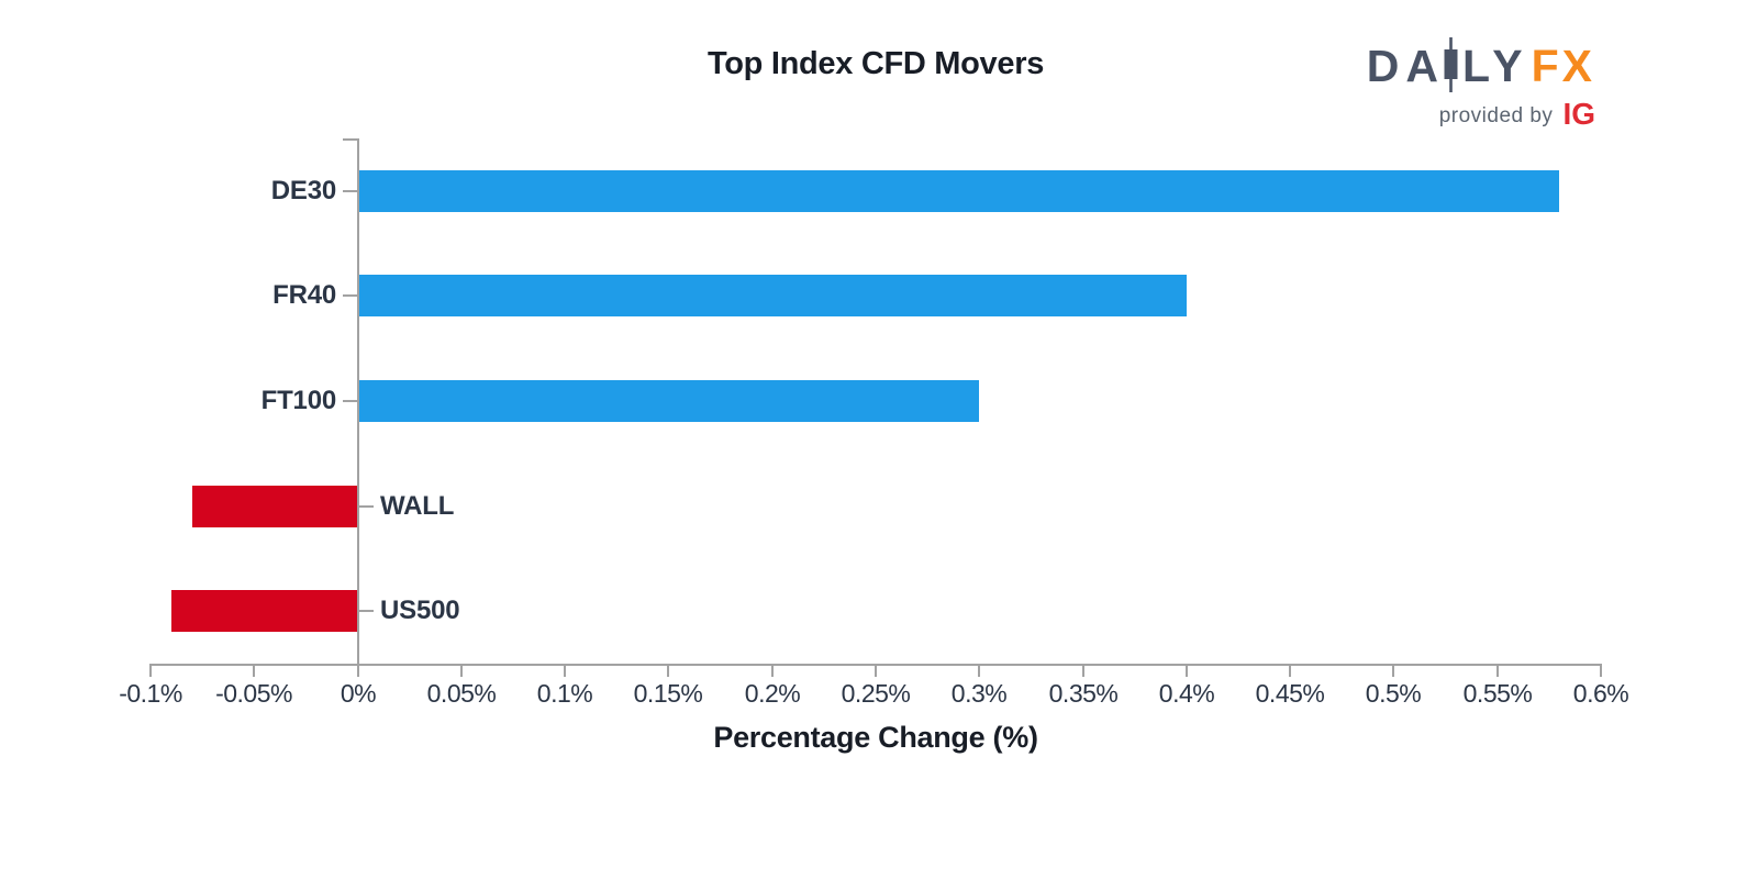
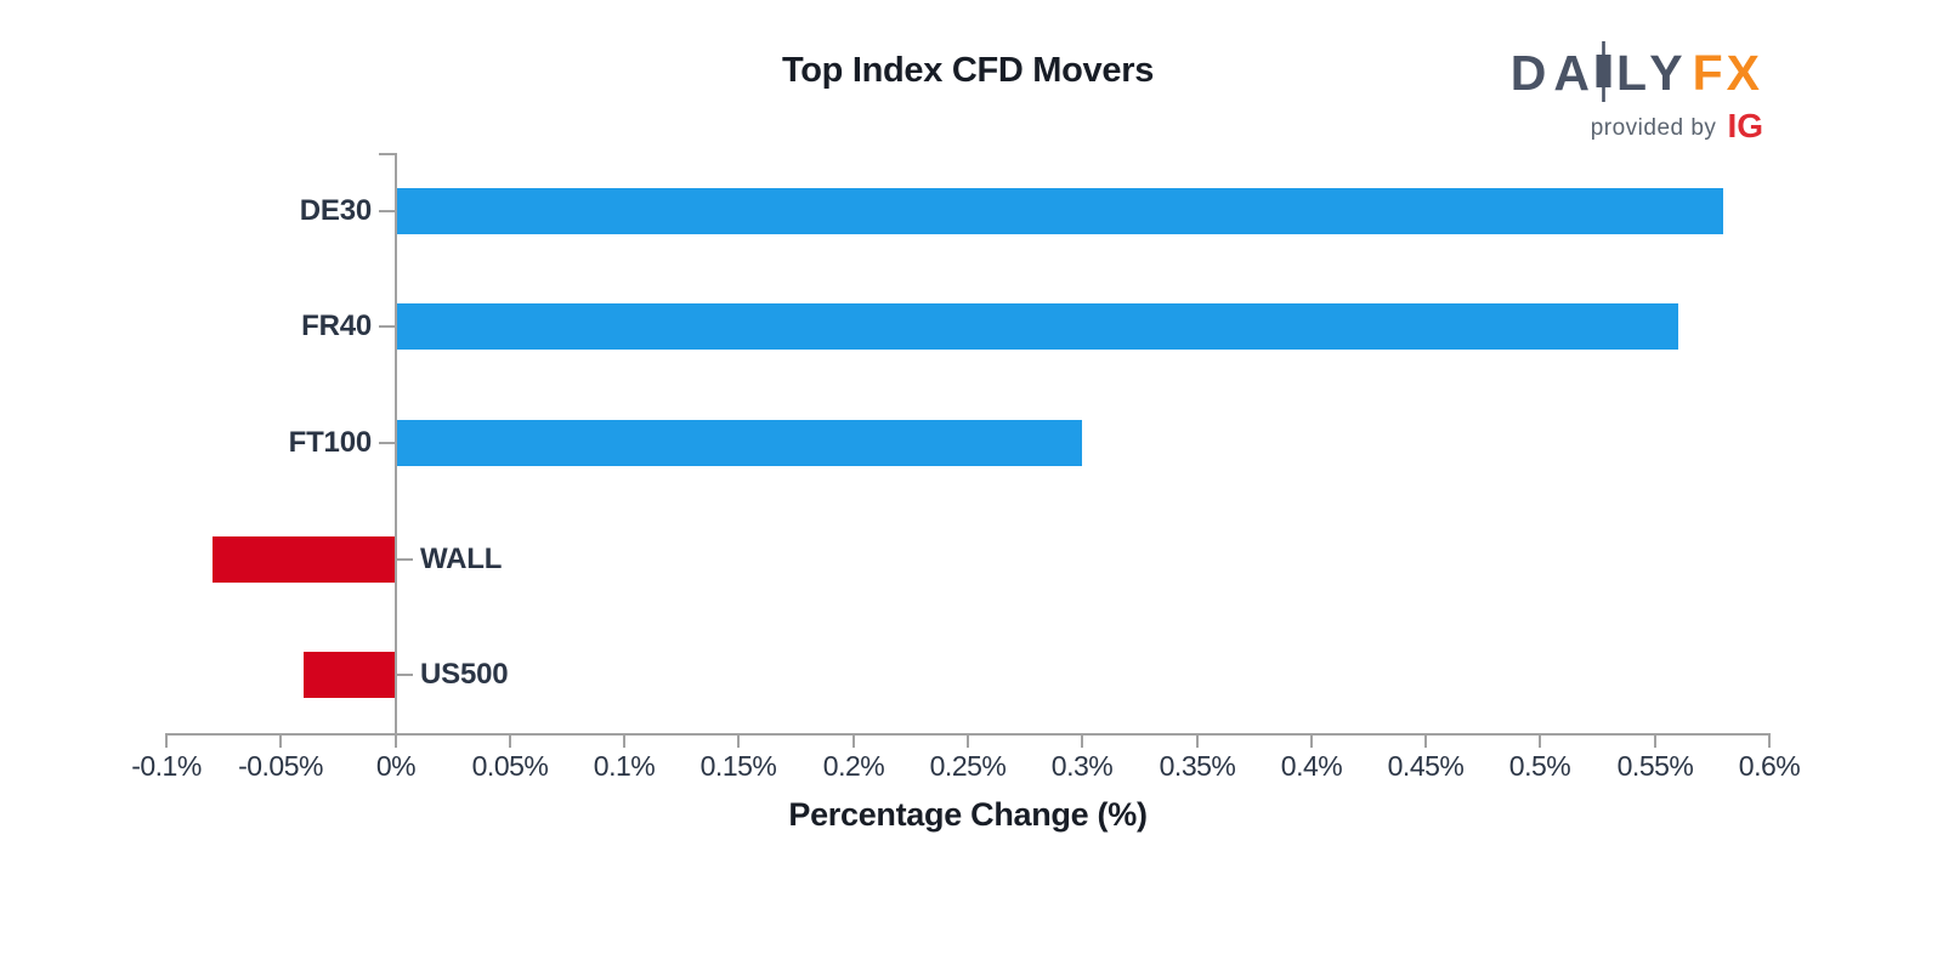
FR40: 0.40% -> 0.56%
US500: -0.09% -> -0.04%
